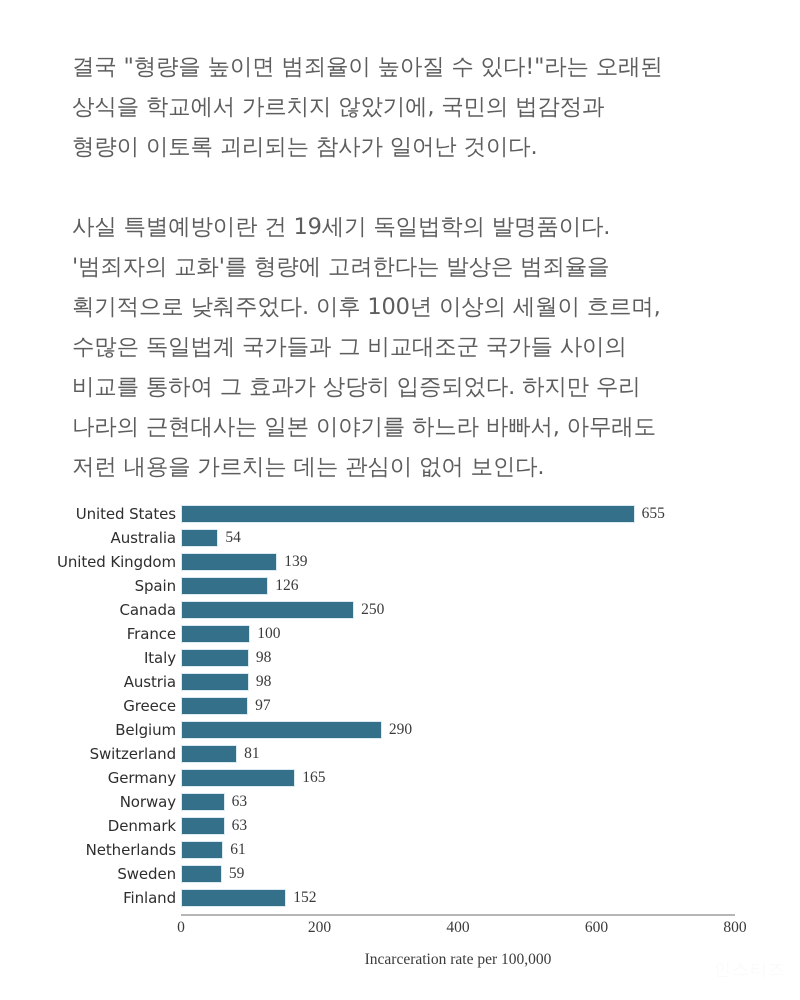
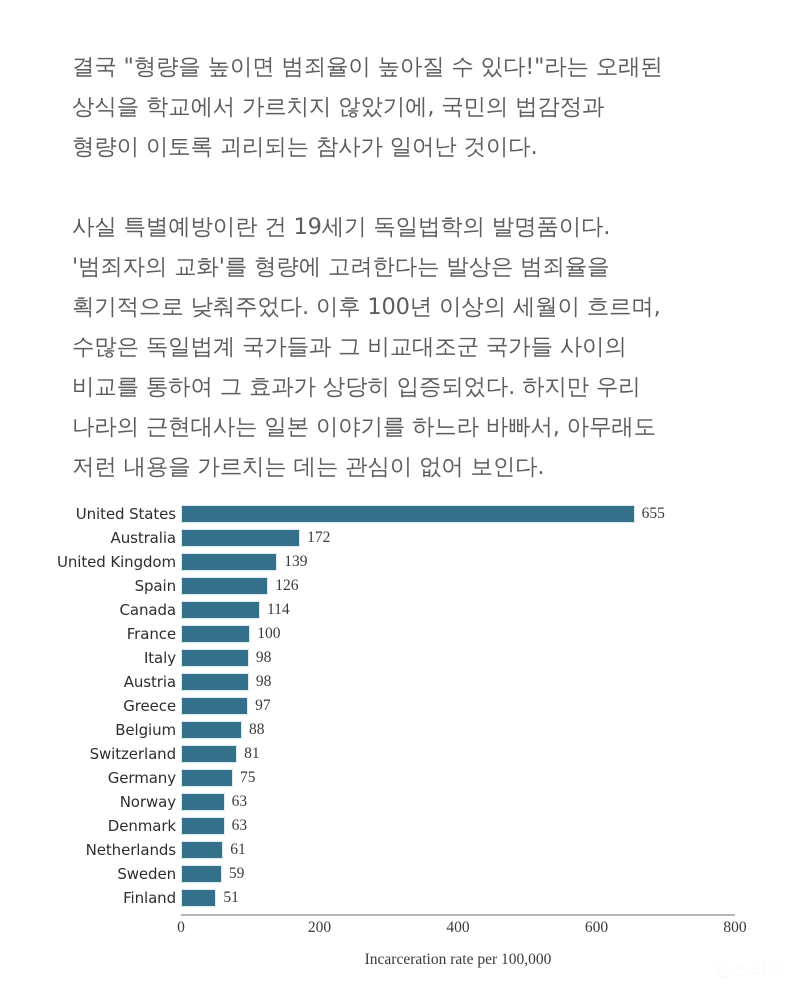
Australia: 54 -> 172
Canada: 250 -> 114
Belgium: 290 -> 88
Germany: 165 -> 75
Finland: 152 -> 51
